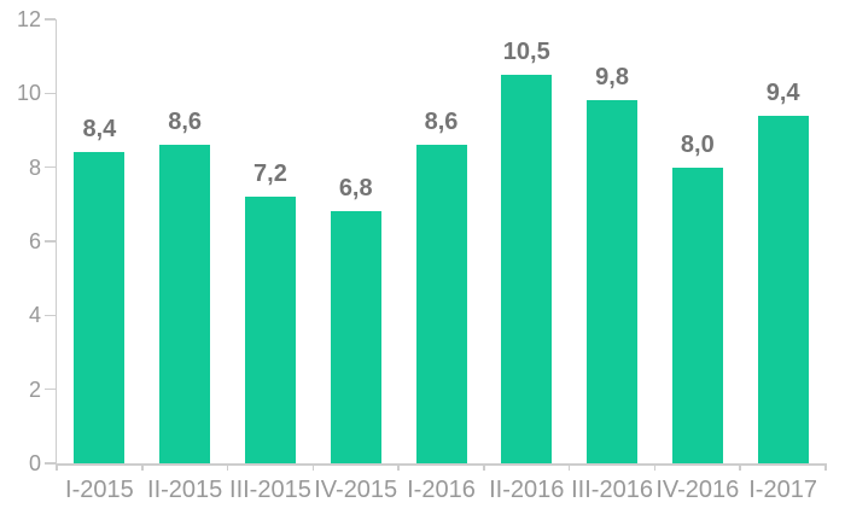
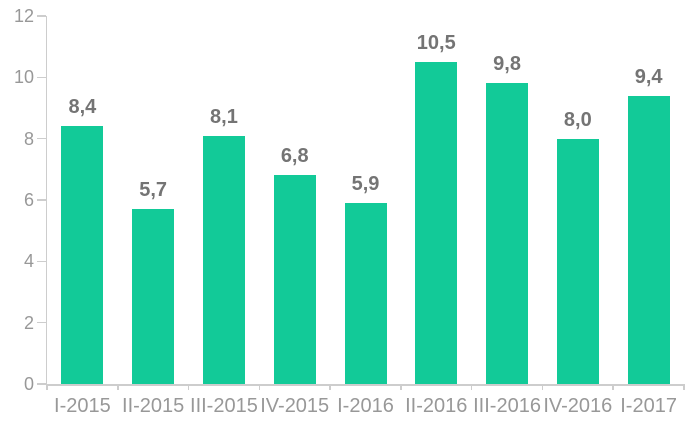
II-2015: 8,6 -> 5,7
III-2015: 7,2 -> 8,1
I-2016: 8,6 -> 5,9
